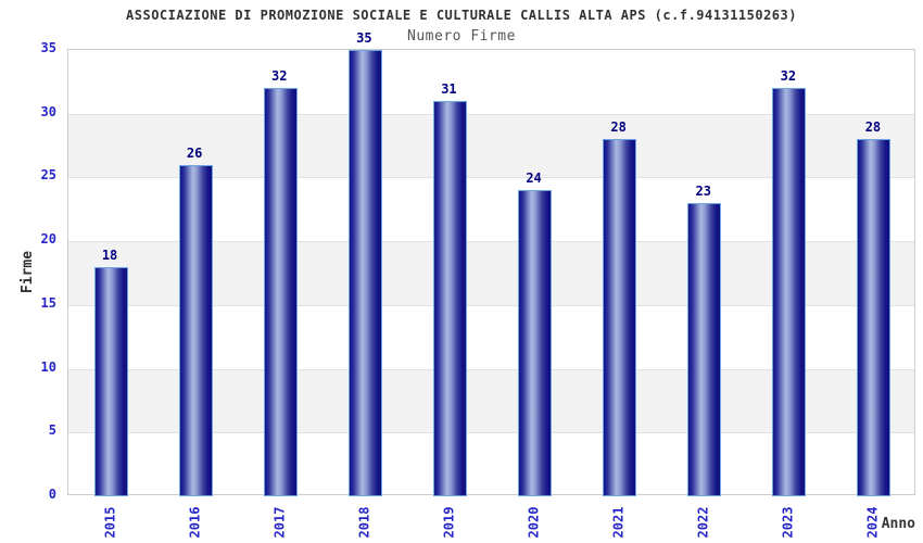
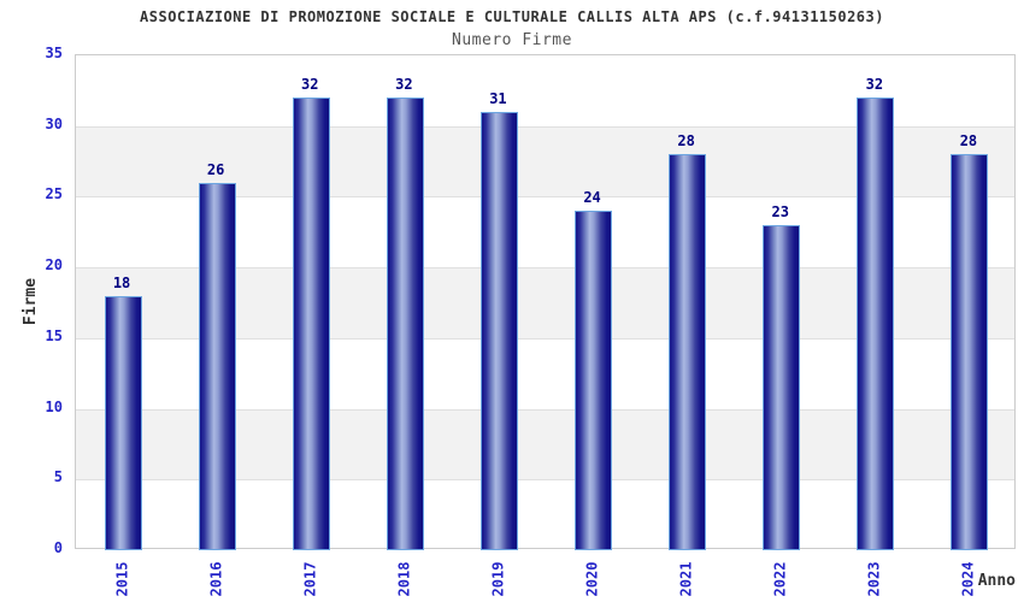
2018: 35 -> 32
